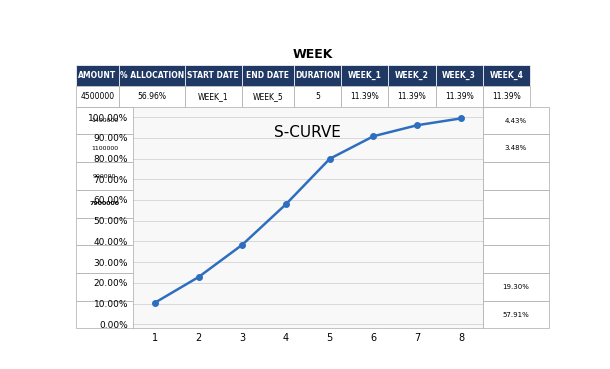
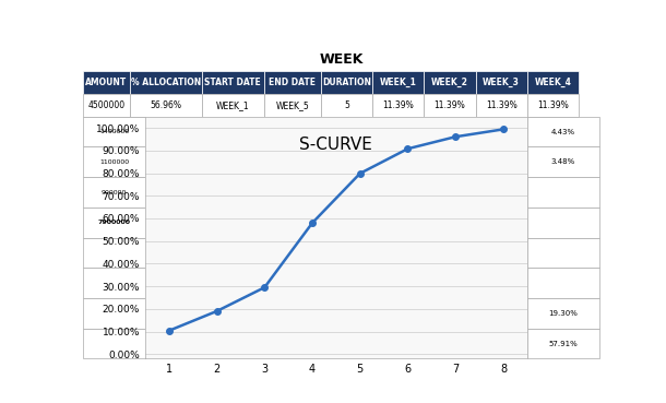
2: 22.8% -> 19.0%
3: 38.4% -> 29.5%
